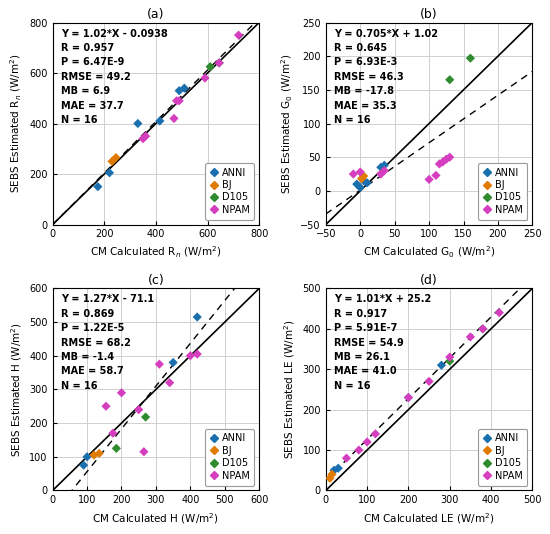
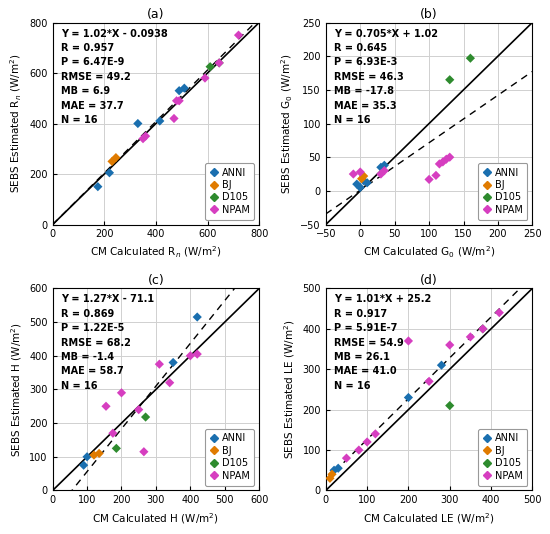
(d)/NPAM/200: 230 -> 370
(d)/D105/300: 320 -> 210
(d)/NPAM/300: 330 -> 360
